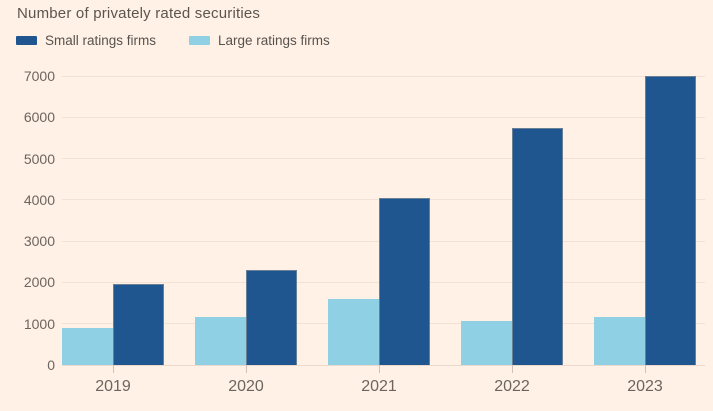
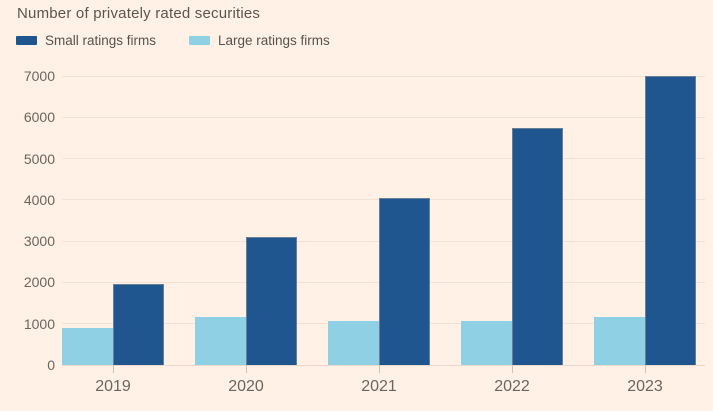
Small ratings firms/2020: 2300 -> 3100
Large ratings firms/2021: 1600 -> 1100
